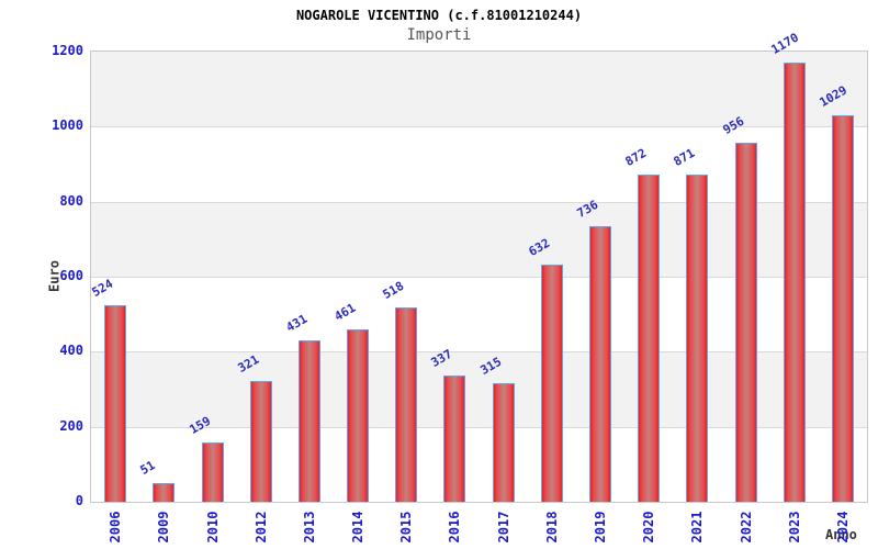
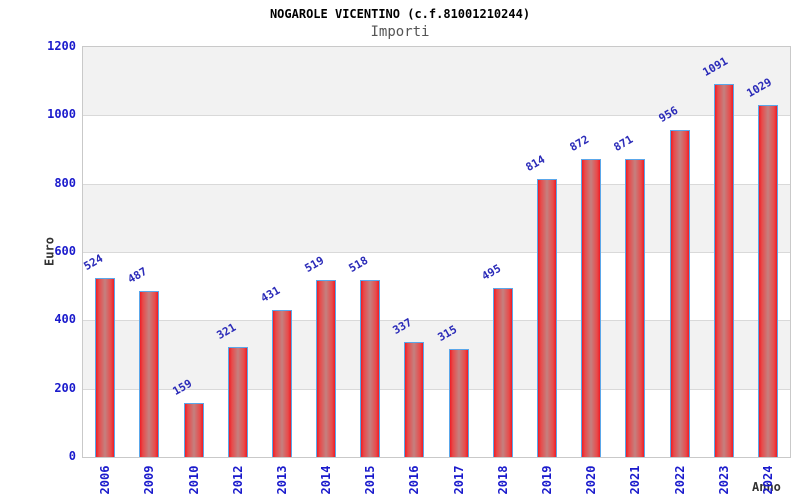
2009: 51 -> 487
2014: 461 -> 519
2018: 632 -> 495
2019: 736 -> 814
2023: 1170 -> 1091
